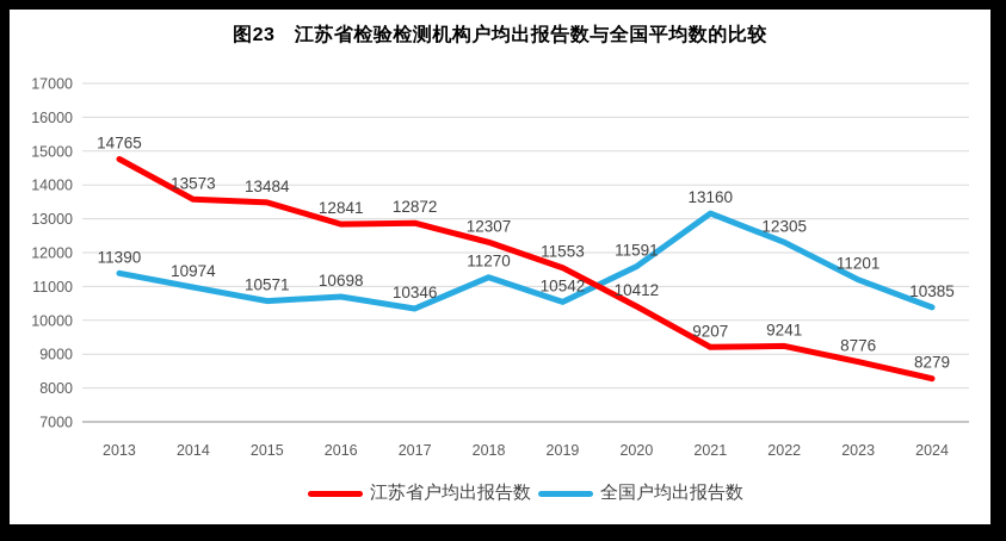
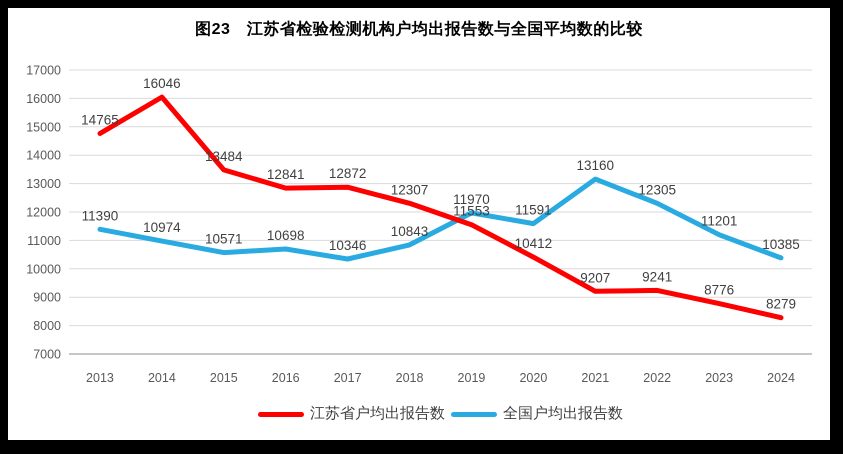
江苏省户均出报告数/2014: 13573 -> 16046
全国户均出报告数/2018: 11270 -> 10843
全国户均出报告数/2019: 10542 -> 11970
